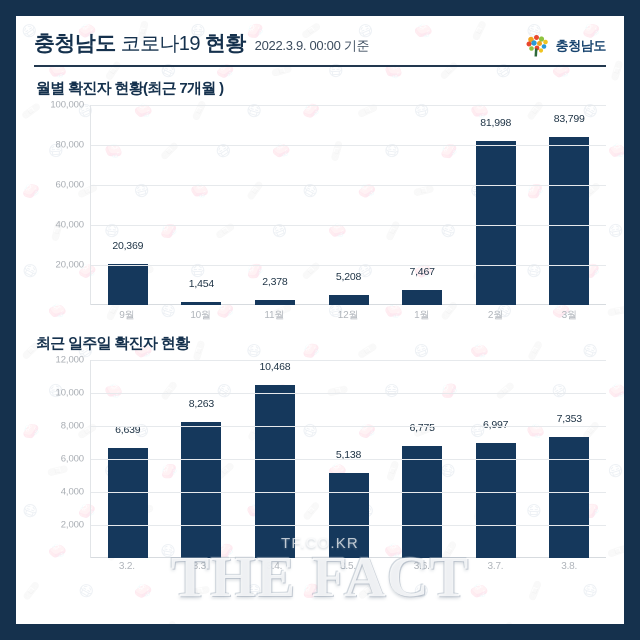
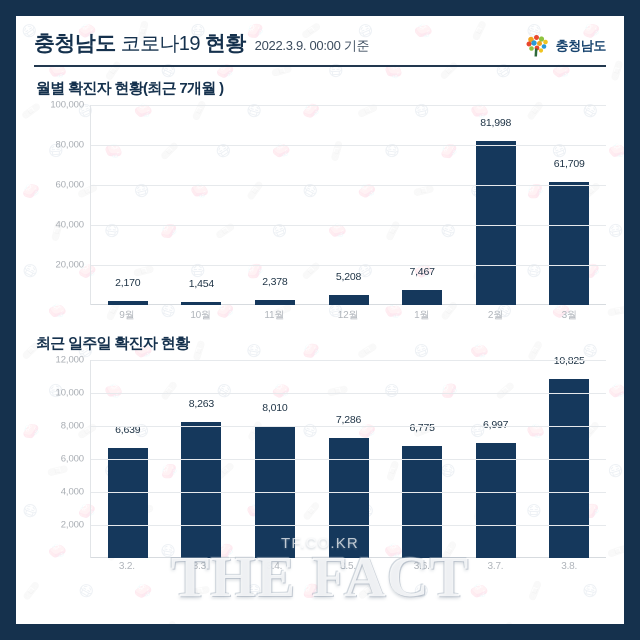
월별 확진자 현황(최근 7개월 )/9월: 20,369 -> 2,170
월별 확진자 현황(최근 7개월 )/3월: 83,799 -> 61,709
최근 일주일 확진자 현황/3.4.: 10,468 -> 8,010
최근 일주일 확진자 현황/3.5.: 5,138 -> 7,286
최근 일주일 확진자 현황/3.8.: 7,353 -> 10,825
